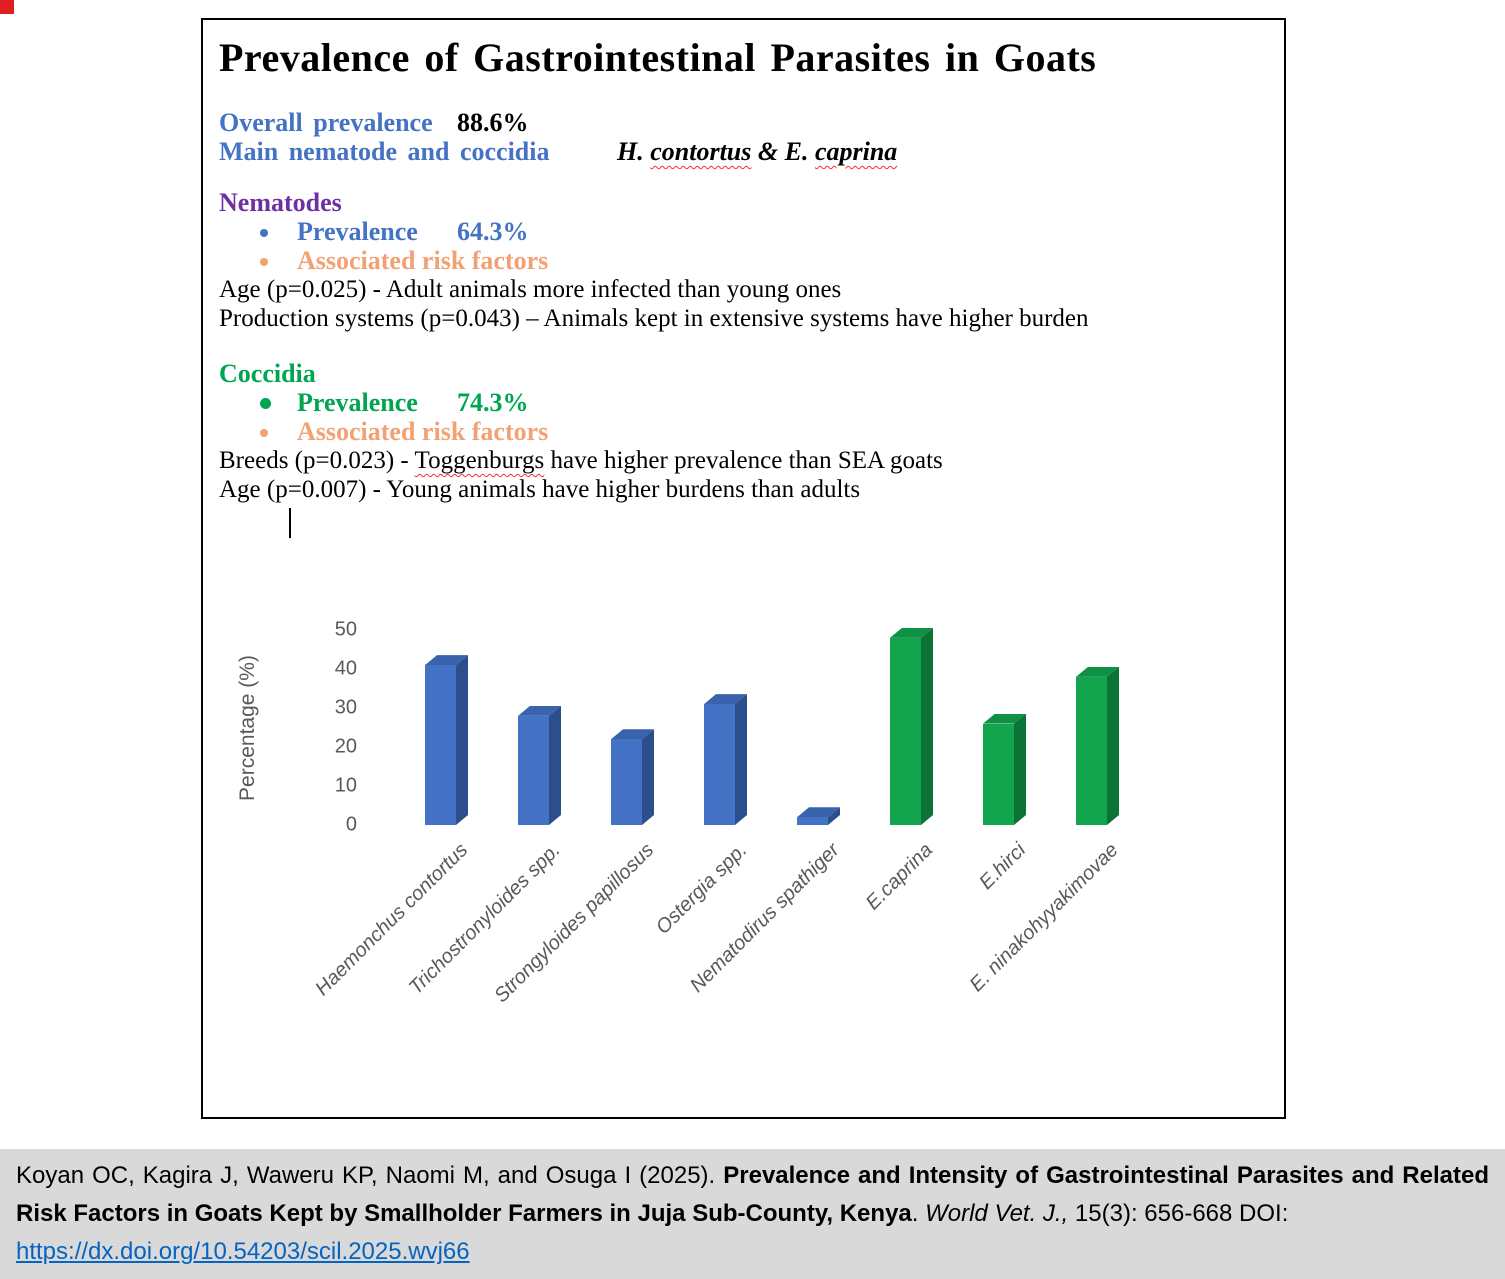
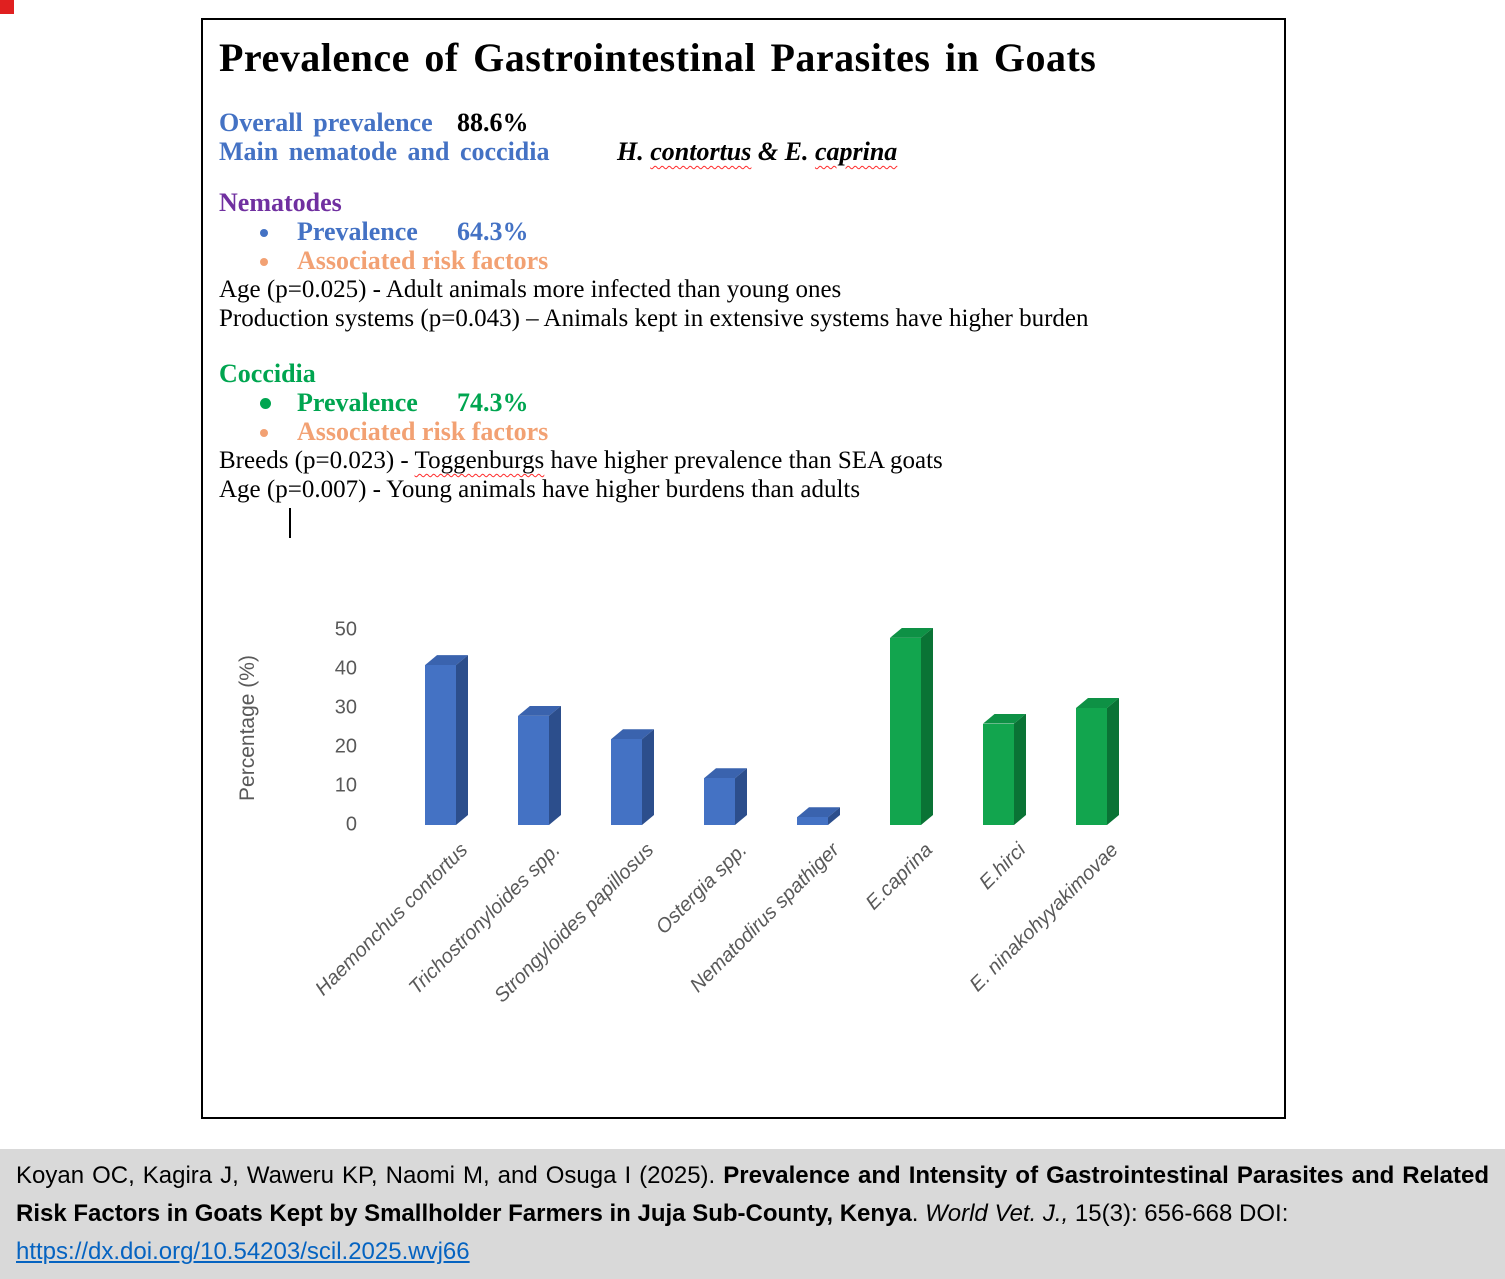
Ostergia spp.: 31 -> 12
E. ninakohyyakimovae: 38 -> 30
